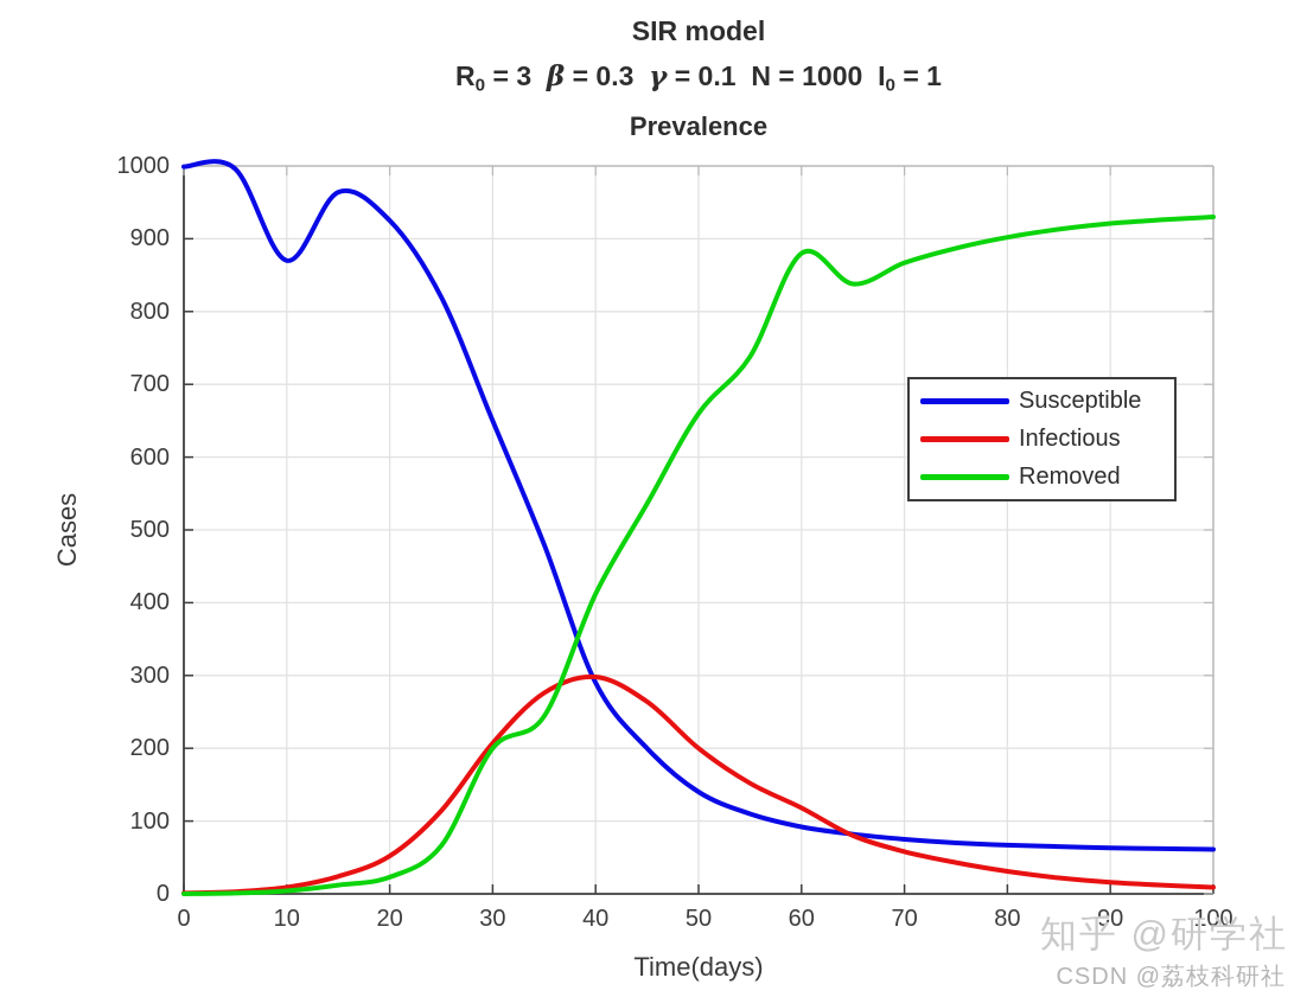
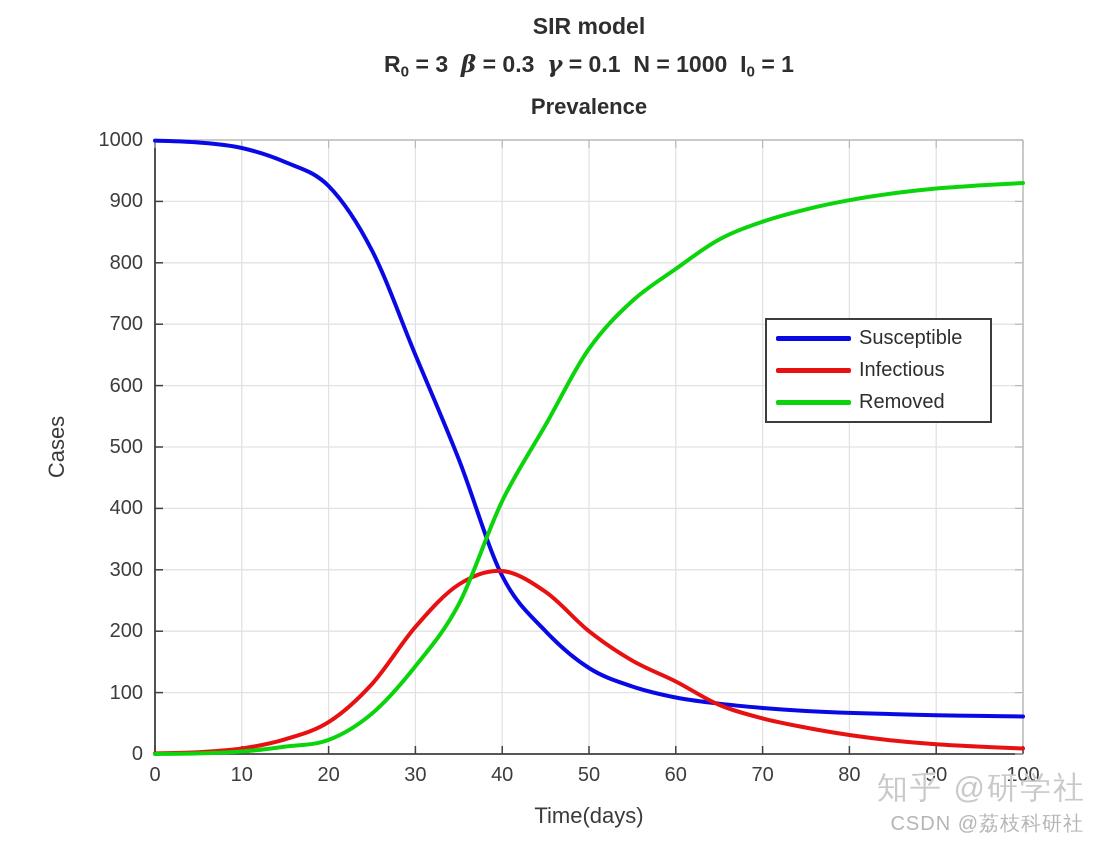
Susceptible/10: 870 -> 990
Removed/30: 200 -> 140
Removed/60: 880 -> 790
